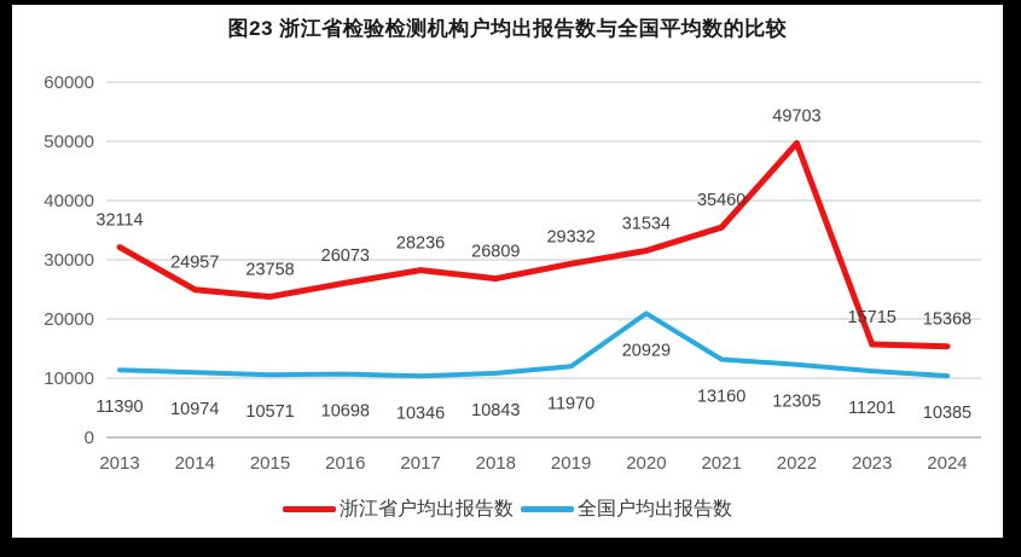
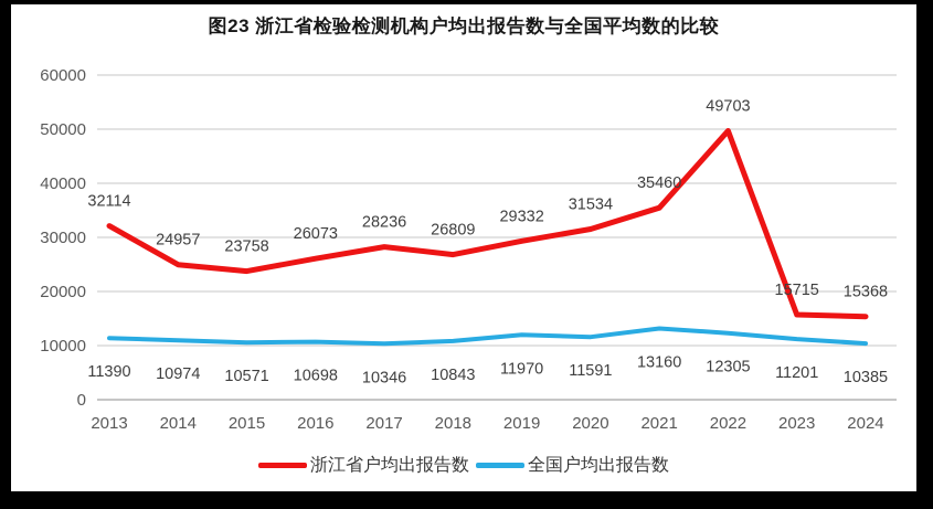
全国户均出报告数/2020: 20929 -> 11591
